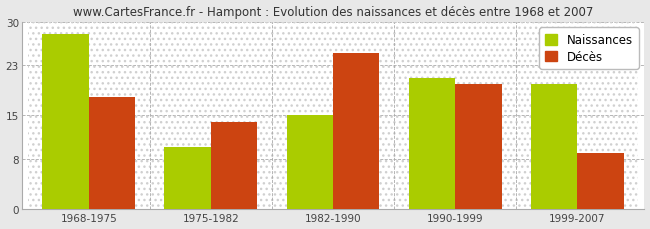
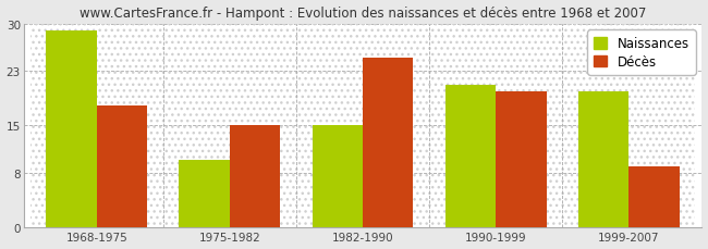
Naissances/1968-1975: 28 -> 29
Décès/1975-1982: 14 -> 15
